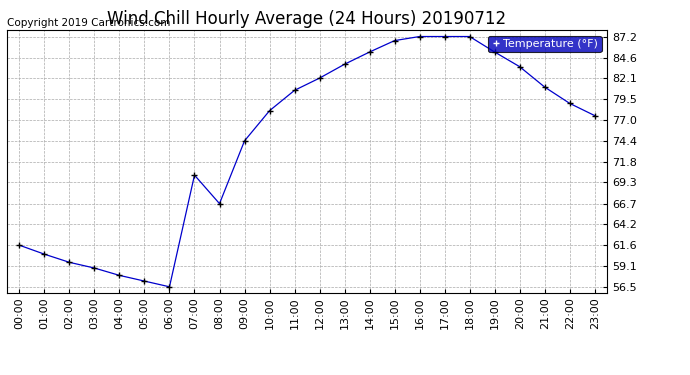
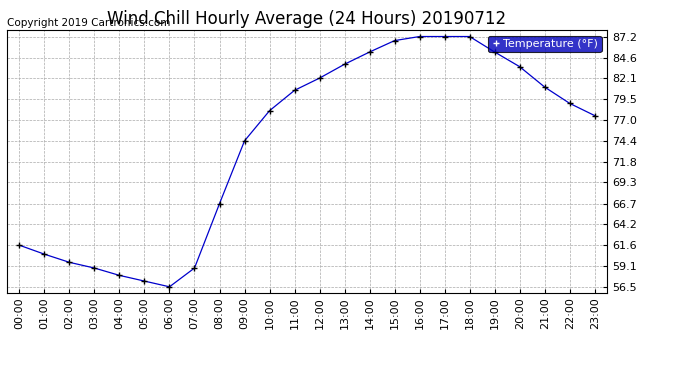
07:00: 70.2 -> 58.8
